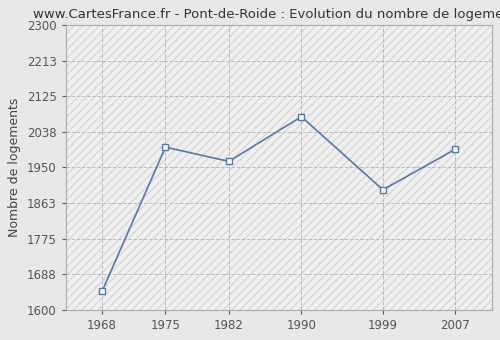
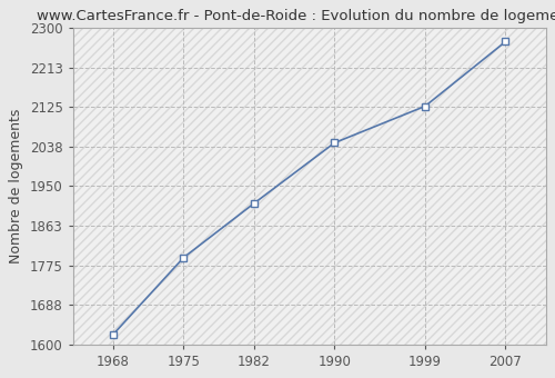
1968: 1645 -> 1622
1975: 2000 -> 1792
1982: 1965 -> 1912
1990: 2075 -> 2046
1999: 1895 -> 2127
2007: 1995 -> 2270
